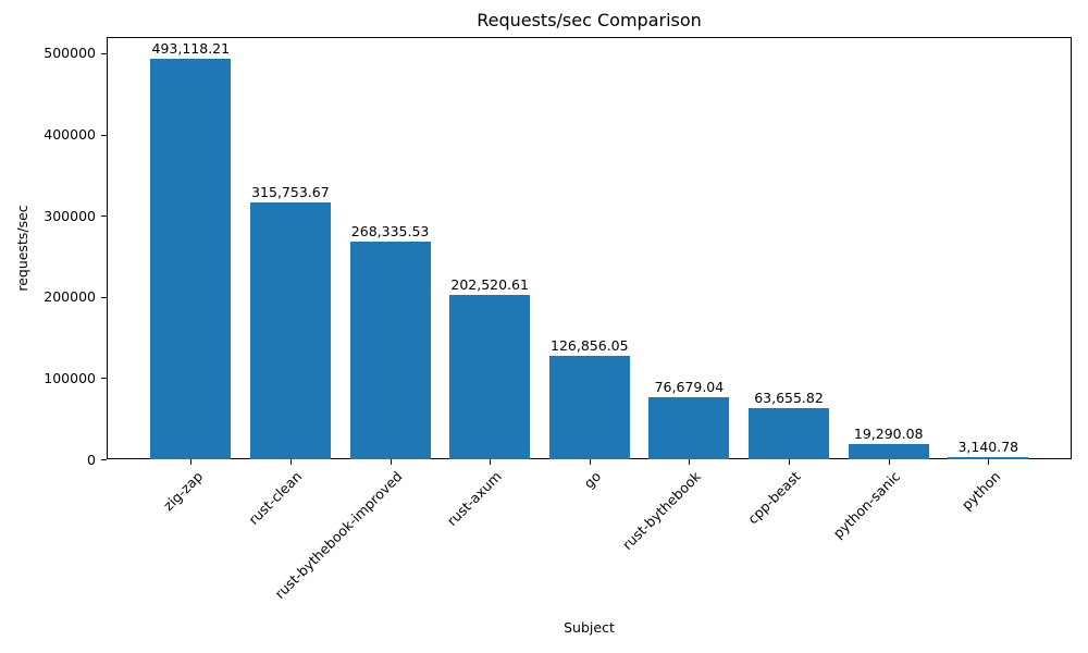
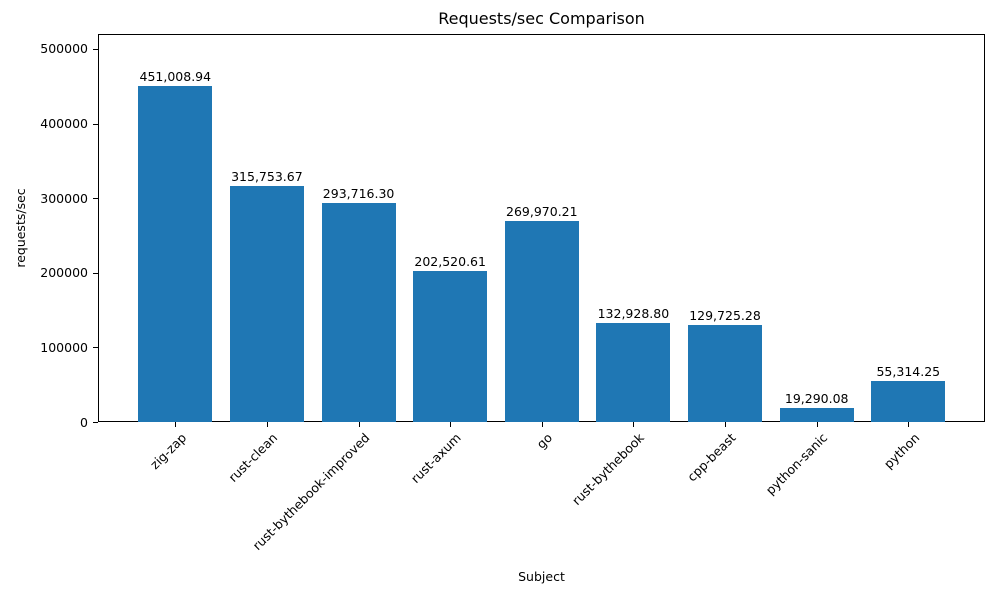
zig-zap: 493,118.21 -> 451,008.94
rust-bythebook-improved: 268,335.53 -> 293,716.30
go: 126,856.05 -> 269,970.21
rust-bythebook: 76,679.04 -> 132,928.80
cpp-beast: 63,655.82 -> 129,725.28
python: 3,140.78 -> 55,314.25
